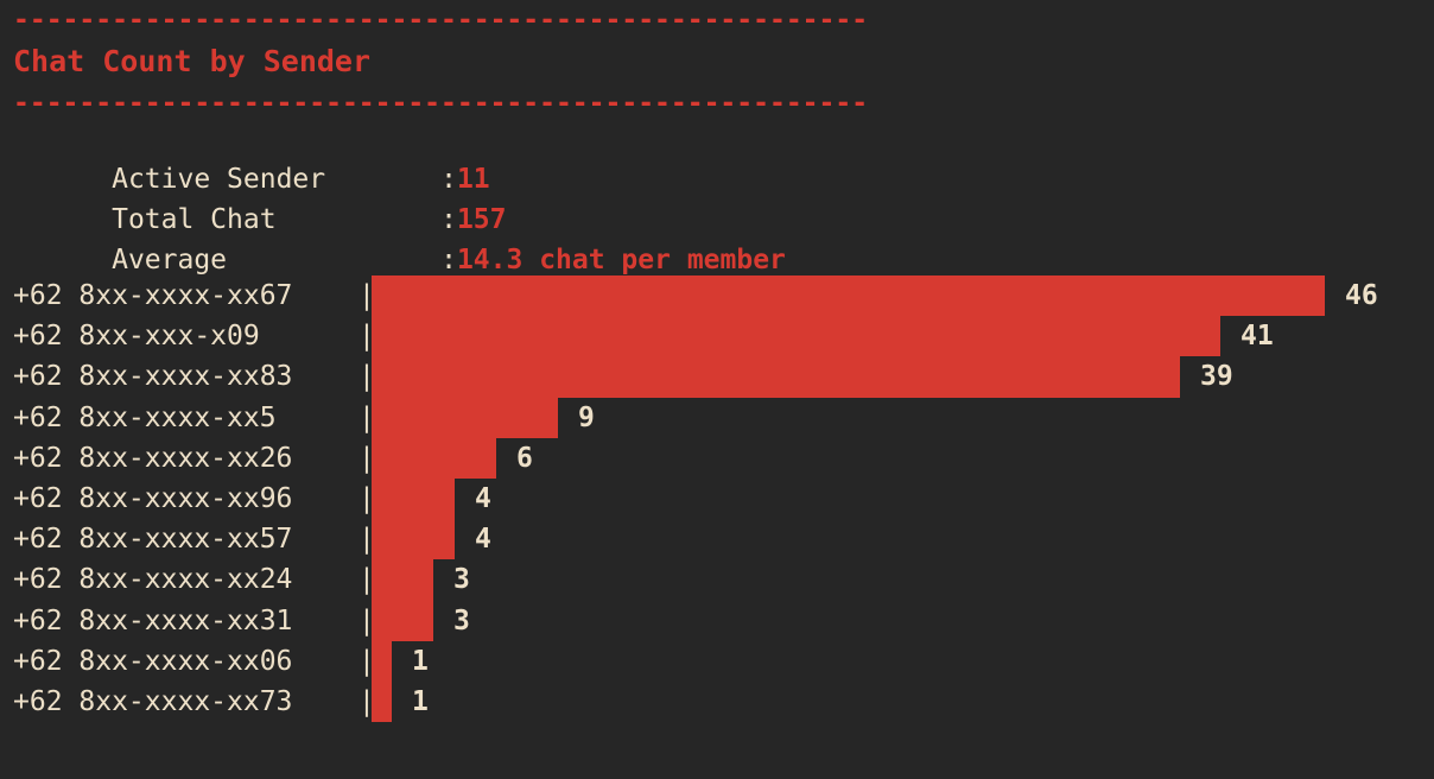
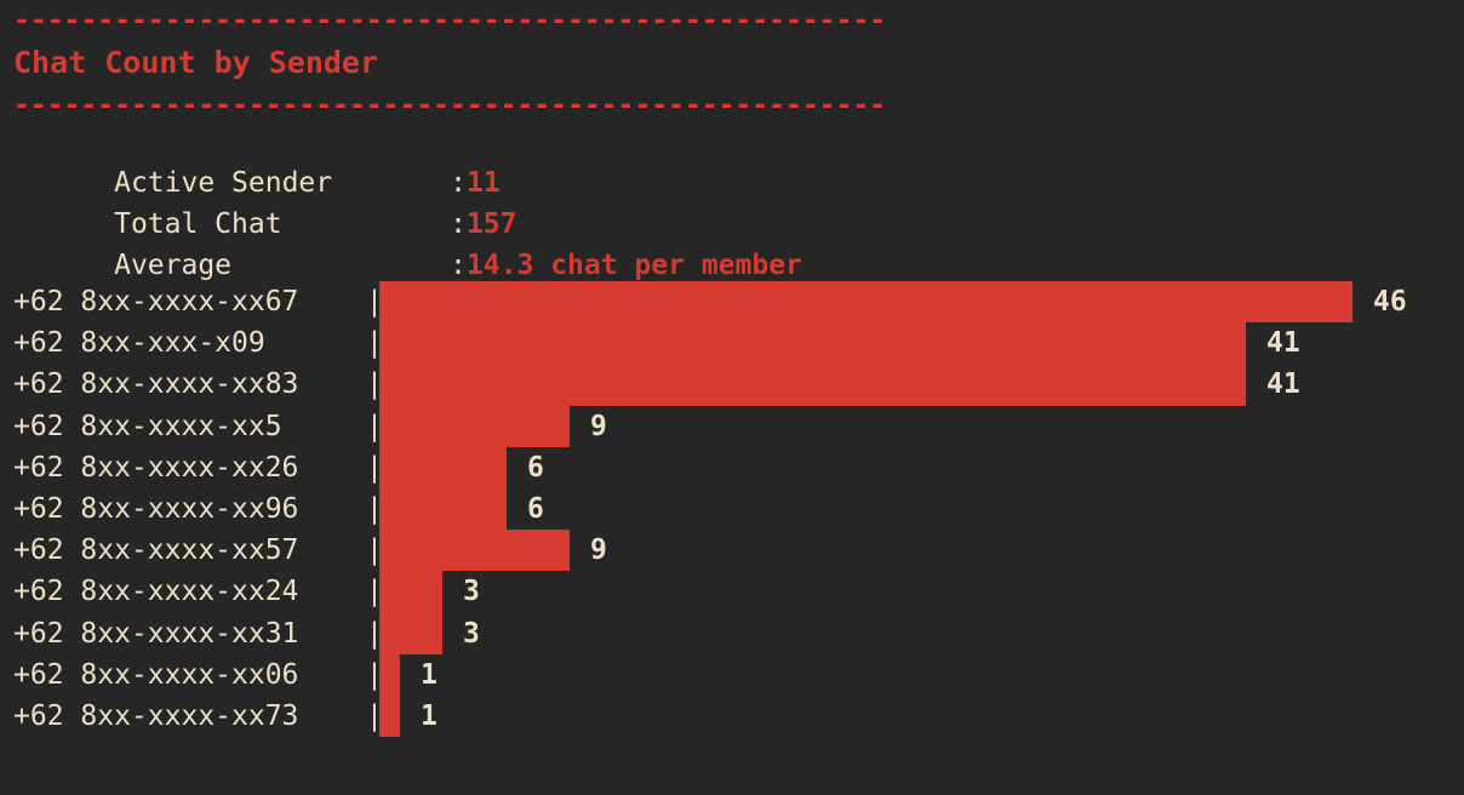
+62 8xx-xxxx-xx83: 39 -> 41
+62 8xx-xxxx-xx96: 4 -> 6
+62 8xx-xxxx-xx57: 4 -> 9
